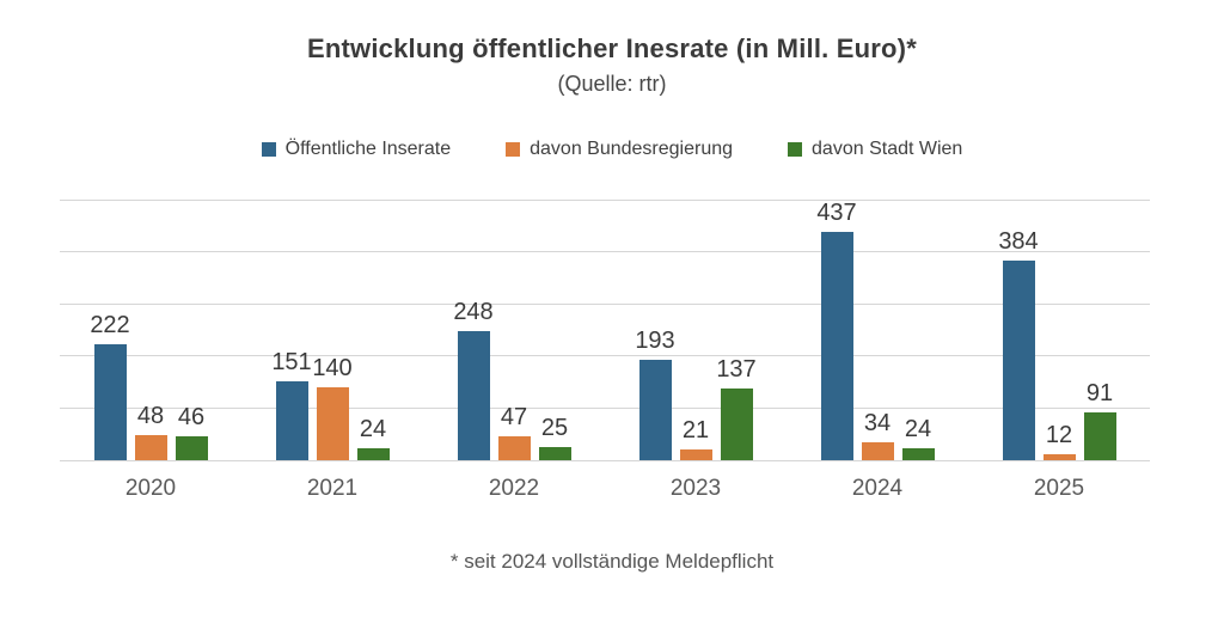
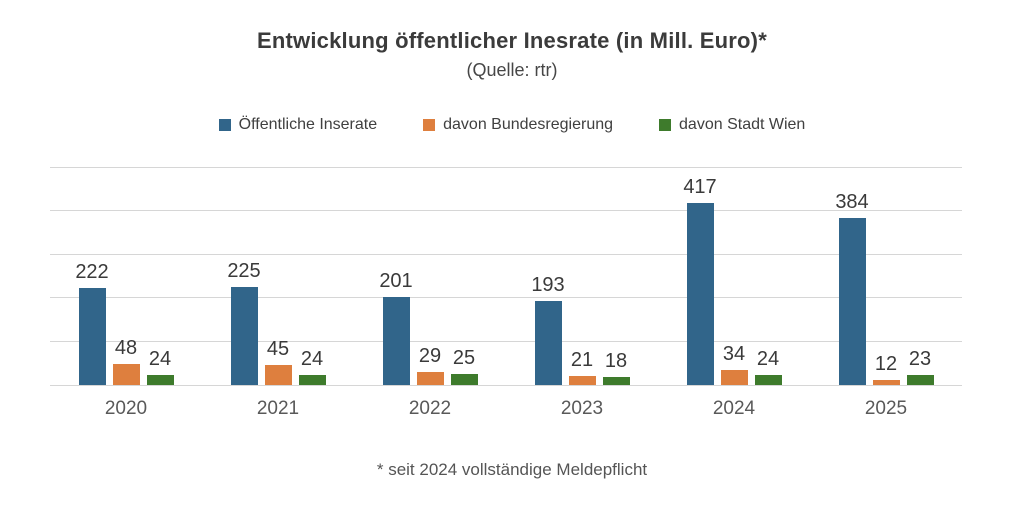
davon Stadt Wien/2020: 46 -> 24
Öffentliche Inserate/2021: 151 -> 225
davon Bundesregierung/2021: 140 -> 45
Öffentliche Inserate/2022: 248 -> 201
davon Bundesregierung/2022: 47 -> 29
davon Stadt Wien/2023: 137 -> 18
Öffentliche Inserate/2024: 437 -> 417
davon Stadt Wien/2025: 91 -> 23
